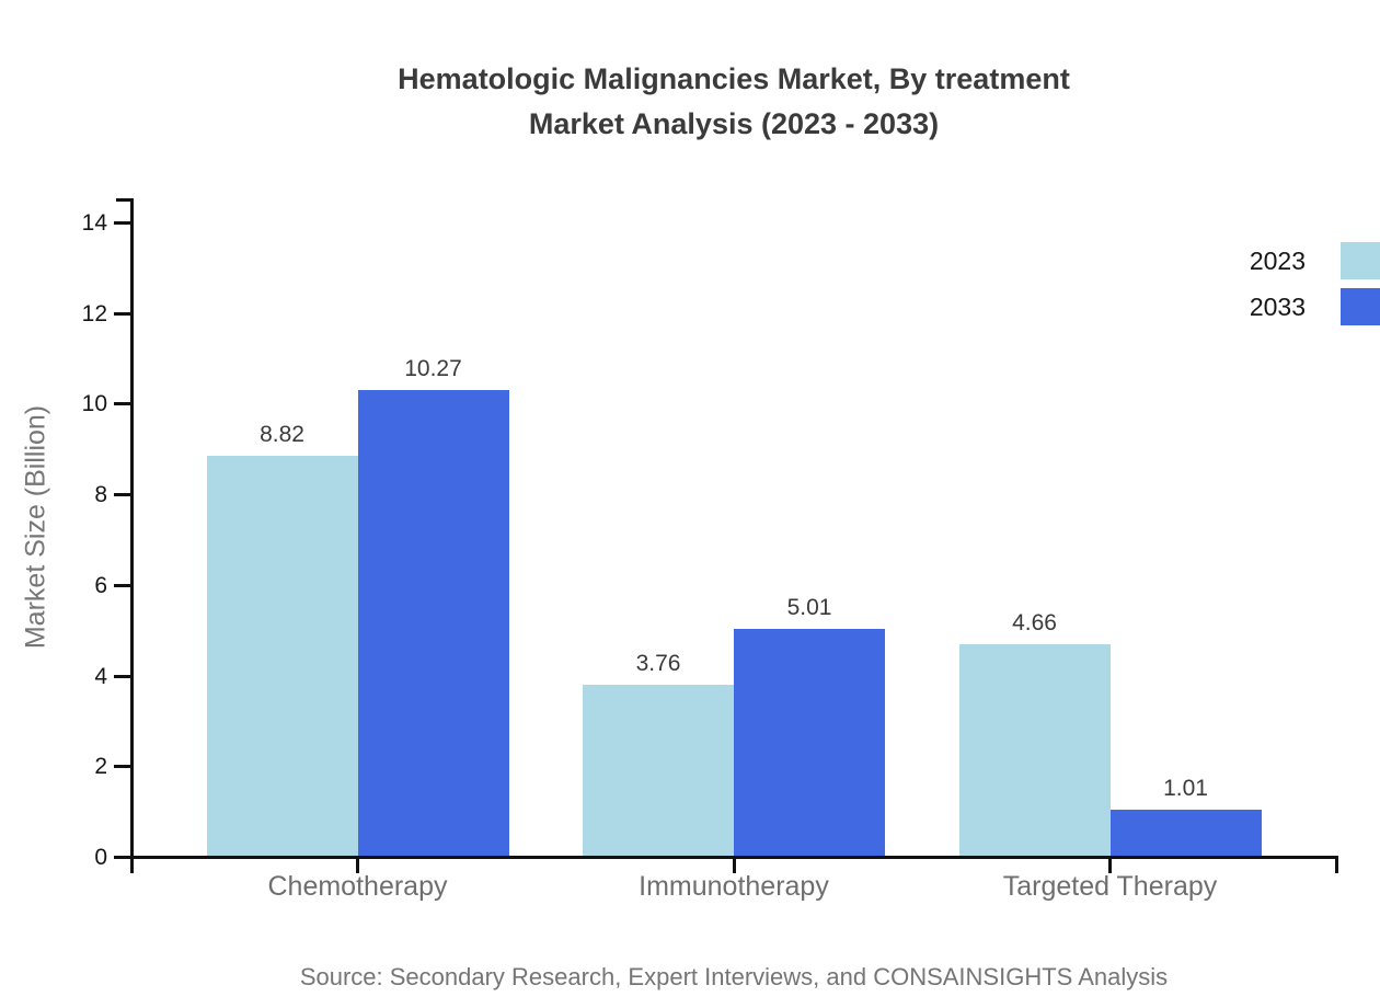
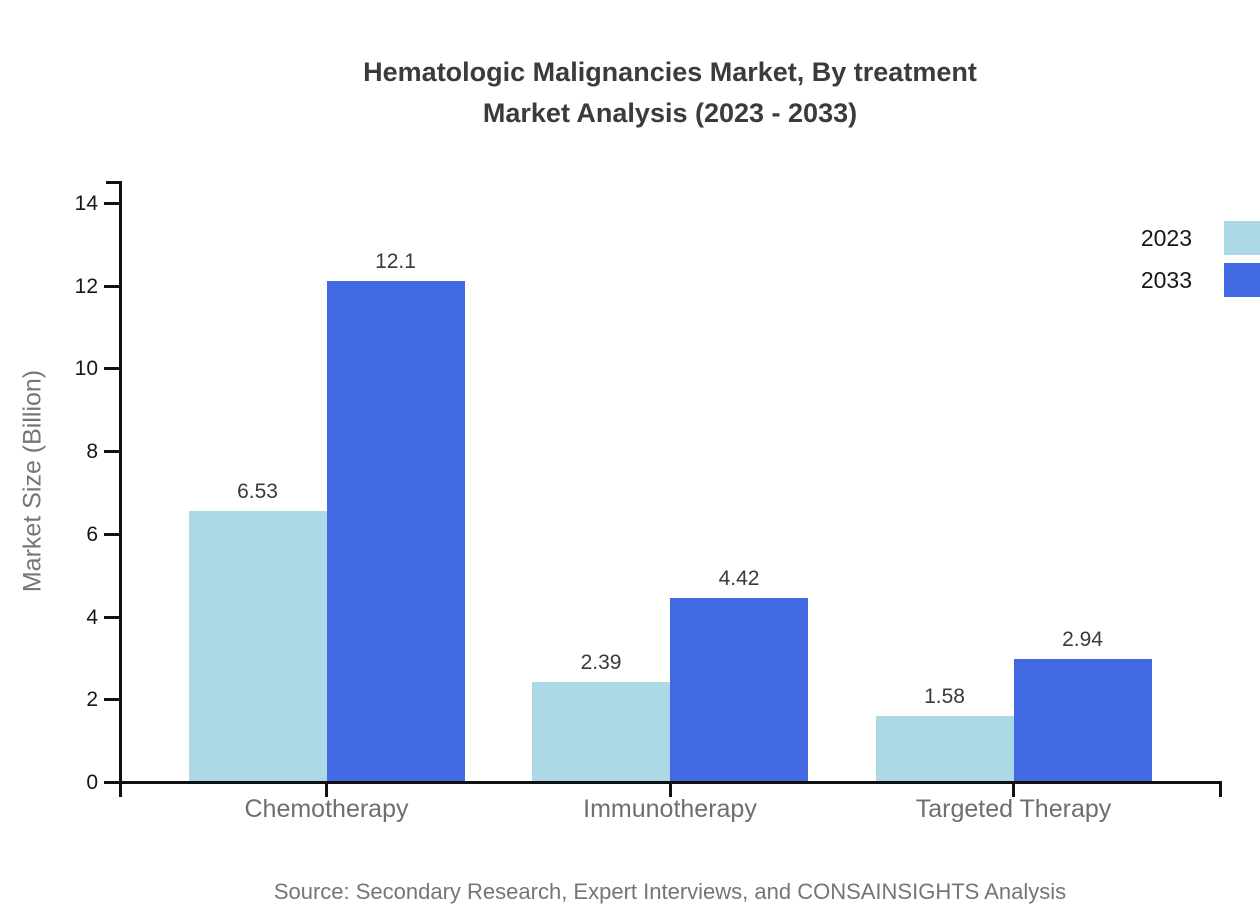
2023/Chemotherapy: 8.82 -> 6.53
2033/Chemotherapy: 10.27 -> 12.1
2023/Immunotherapy: 3.76 -> 2.39
2033/Immunotherapy: 5.01 -> 4.42
2023/Targeted Therapy: 4.66 -> 1.58
2033/Targeted Therapy: 1.01 -> 2.94
